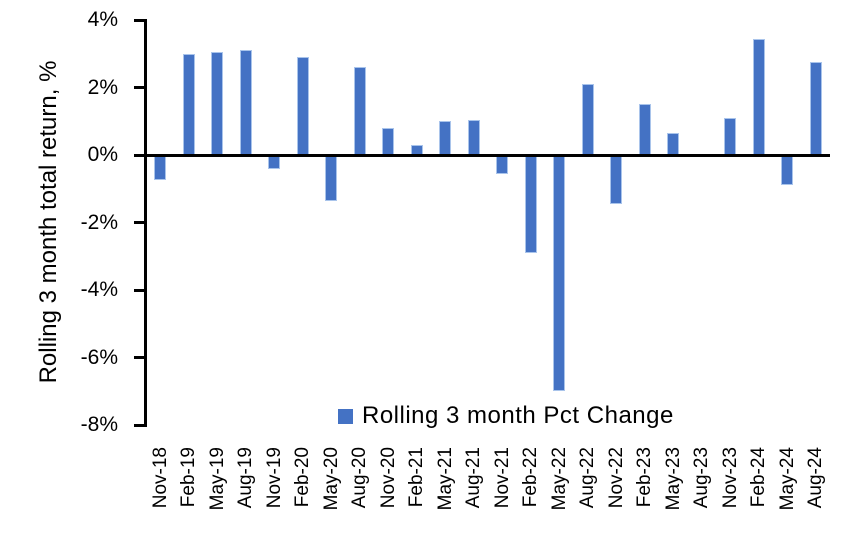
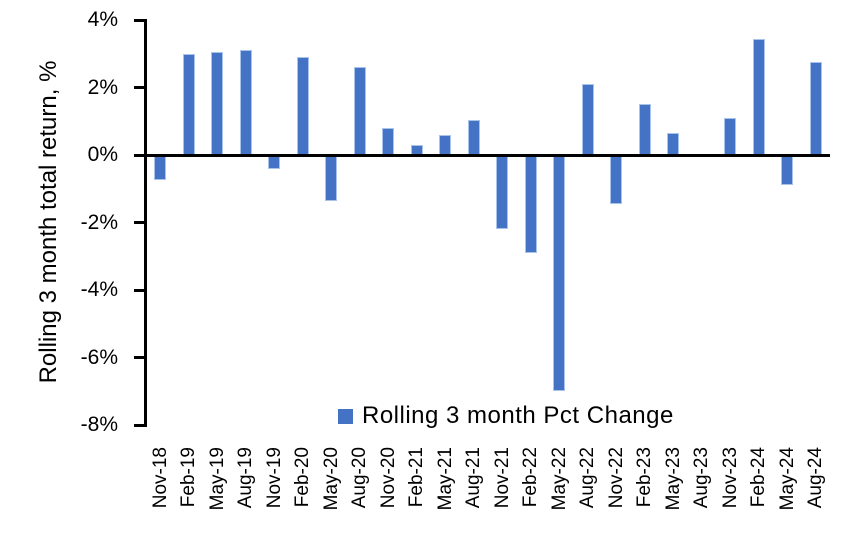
May-21: 1.0% -> 0.6%
Nov-21: -0.6% -> -2.2%
